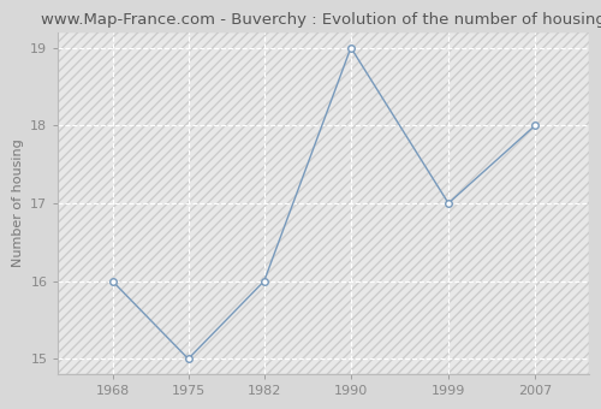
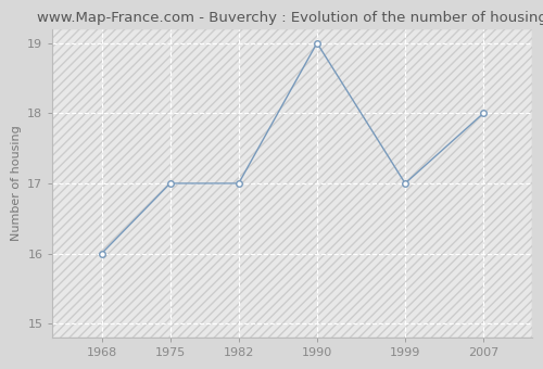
1975: 15 -> 17
1982: 16 -> 17
